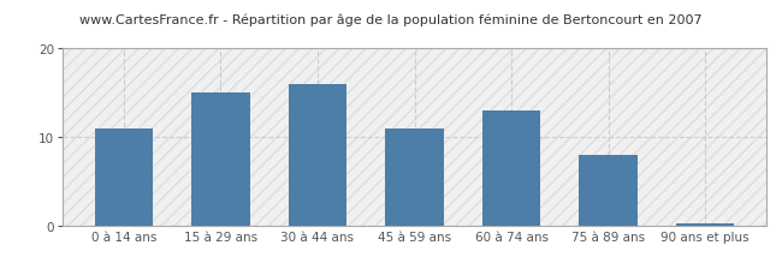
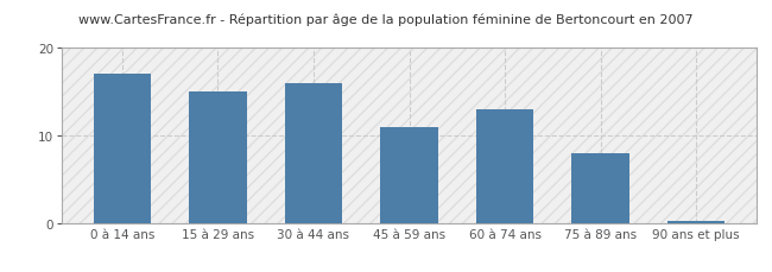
0 à 14 ans: 11.0 -> 17.0
